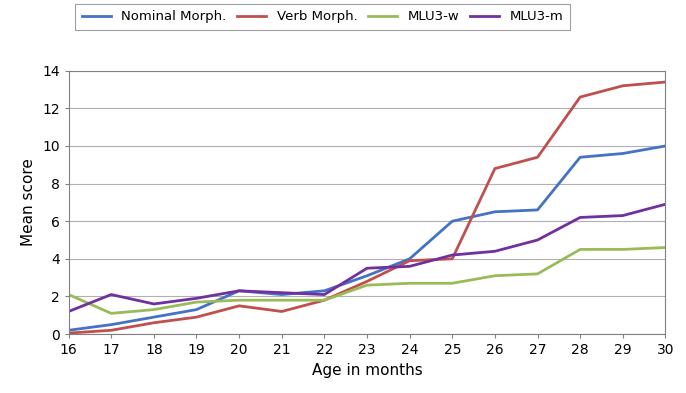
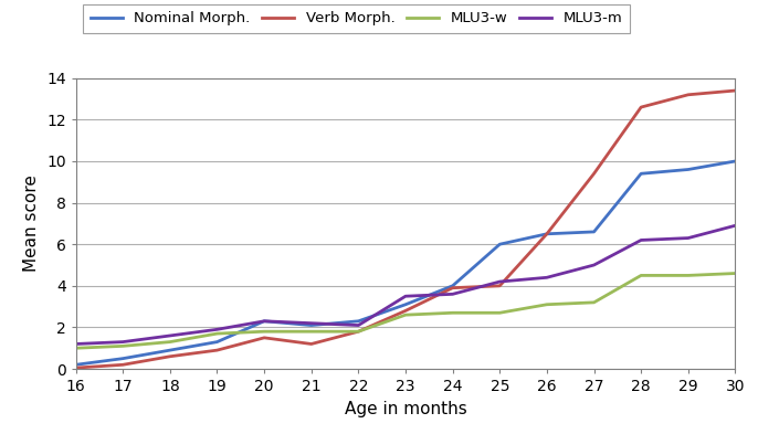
MLU3-w/16: 2.1 -> 1.0
MLU3-m/17: 2.1 -> 1.3
Verb Morph./26: 8.8 -> 6.5
